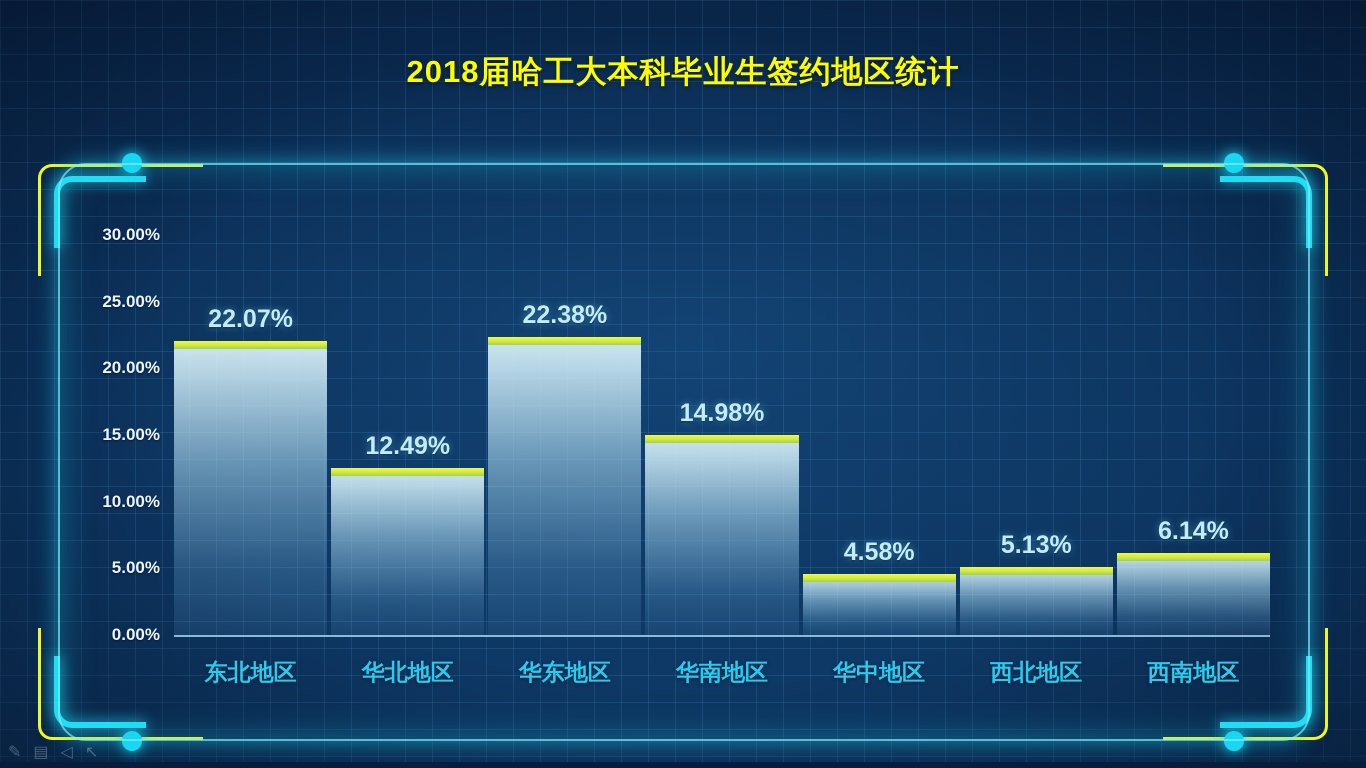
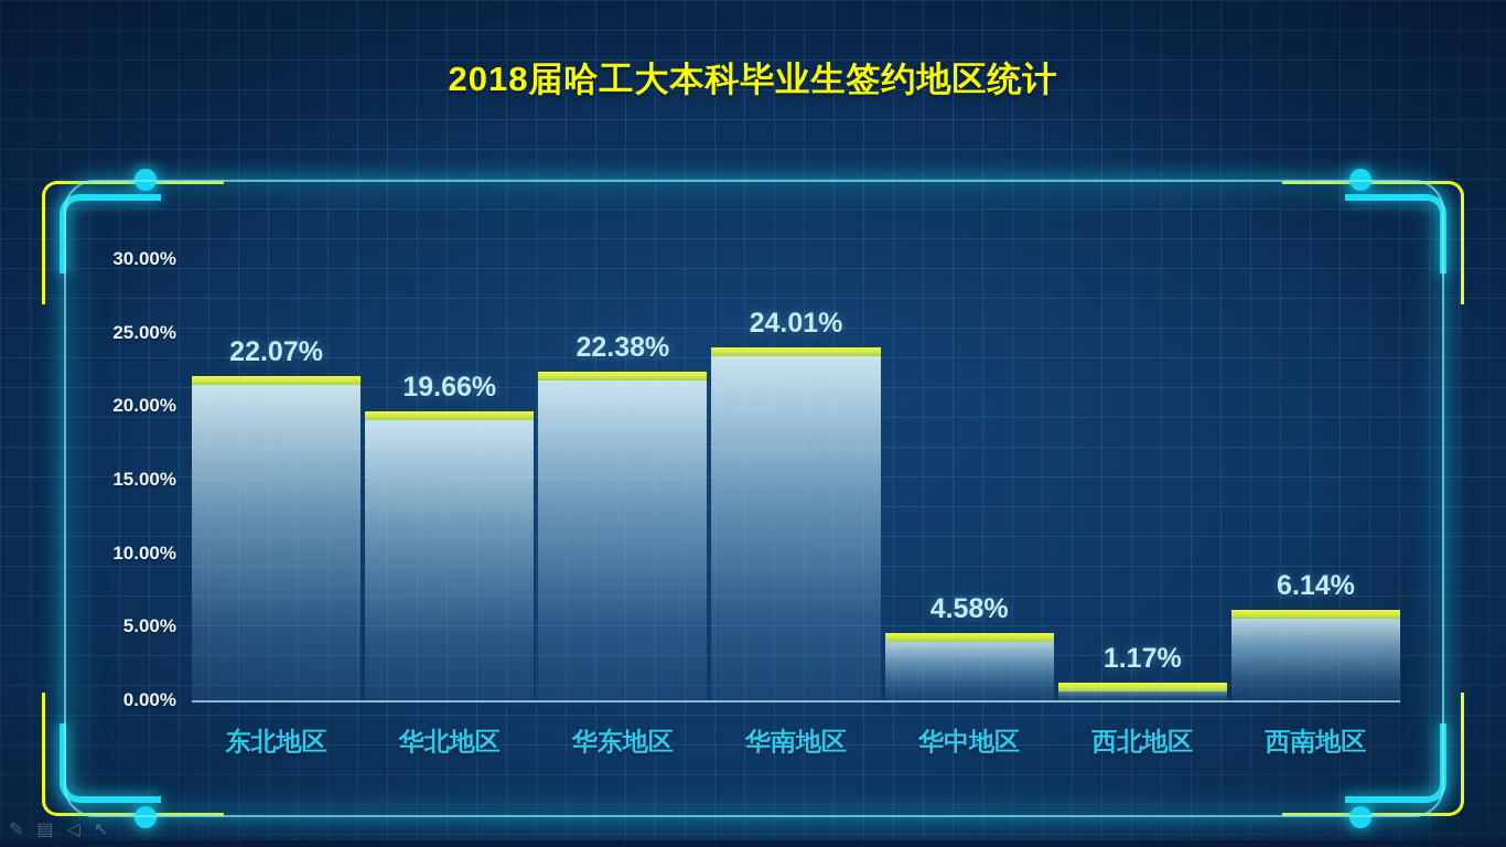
华北地区: 12.49% -> 19.66%
华南地区: 14.98% -> 24.01%
西北地区: 5.13% -> 1.17%
